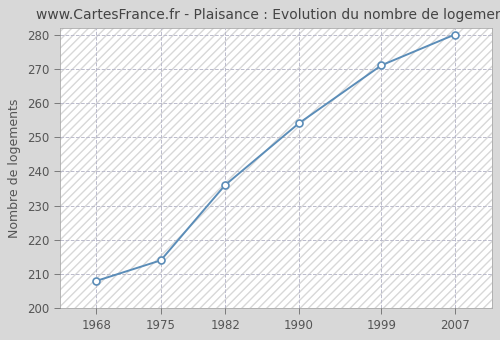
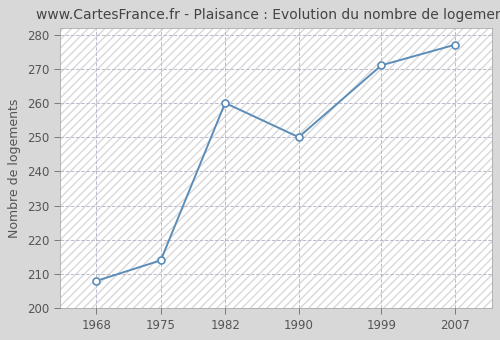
1982: 236 -> 260
1990: 254 -> 250
2007: 280 -> 277
